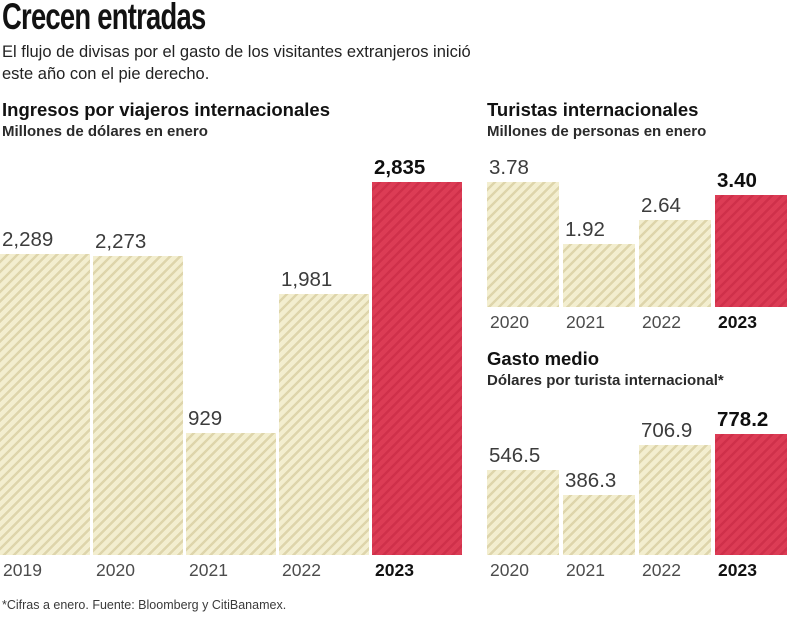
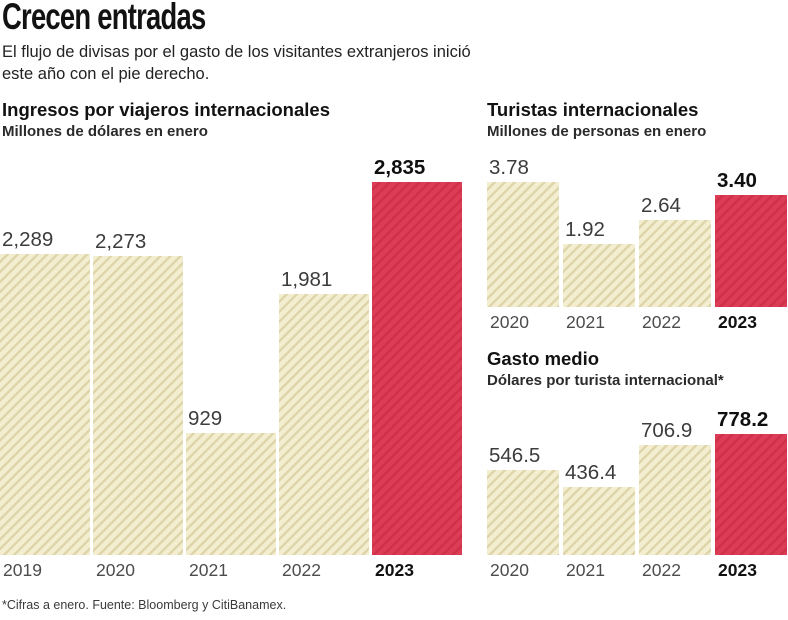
Gasto medio/2021: 386.3 -> 436.4
